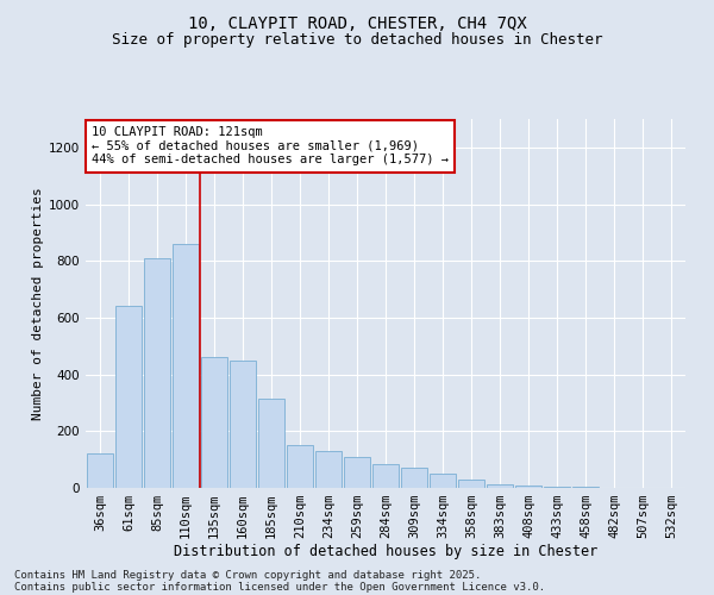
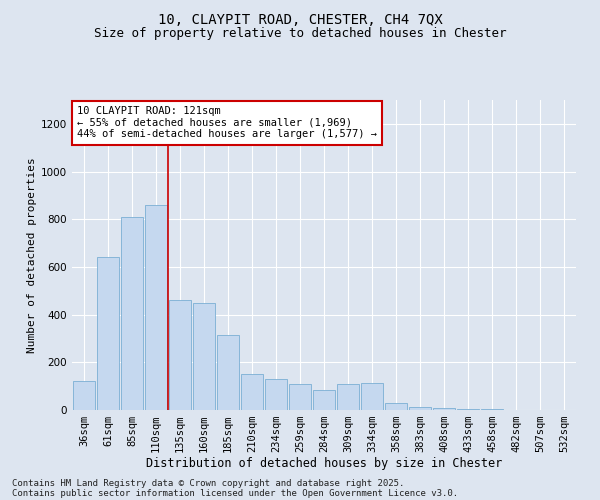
309sqm: 70 -> 110
334sqm: 50 -> 115
